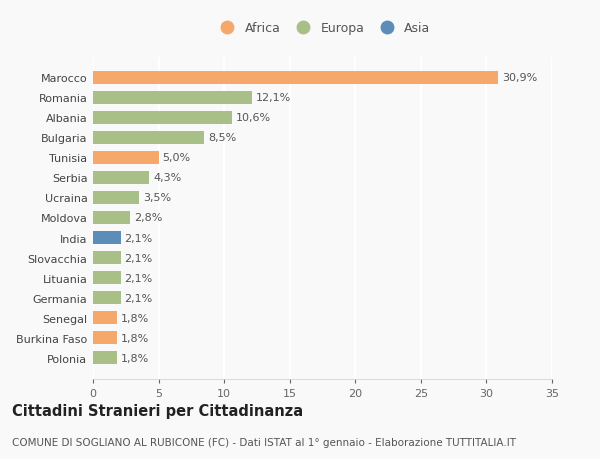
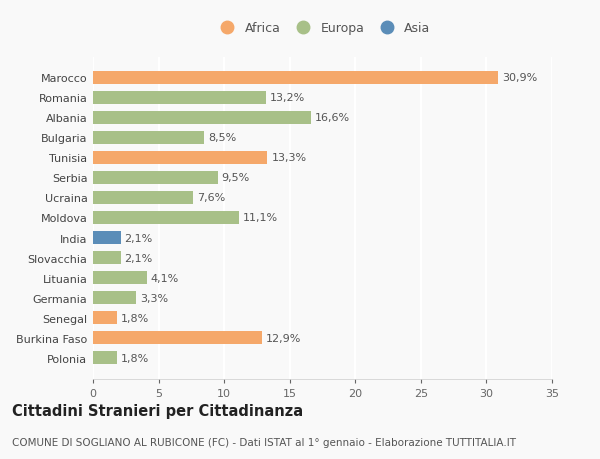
Romania: 12,1% -> 13,2%
Albania: 10,6% -> 16,6%
Tunisia: 5,0% -> 13,3%
Serbia: 4,3% -> 9,5%
Ucraina: 3,5% -> 7,6%
Moldova: 2,8% -> 11,1%
Lituania: 2,1% -> 4,1%
Germania: 2,1% -> 3,3%
Burkina Faso: 1,8% -> 12,9%
